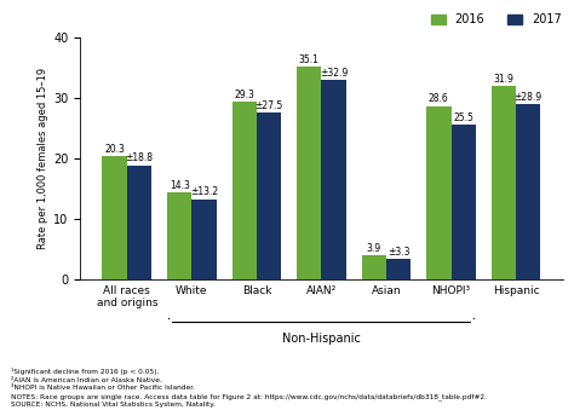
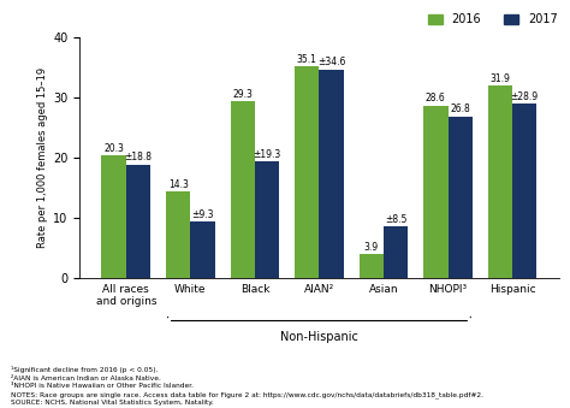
2017/White: ±13.2 -> ±9.3
2017/Black: ±27.5 -> ±19.3
2017/AIAN²: ±32.9 -> ±34.6
2017/Asian: ±3.3 -> ±8.5
2017/NHOPI³: 25.5 -> 26.8
